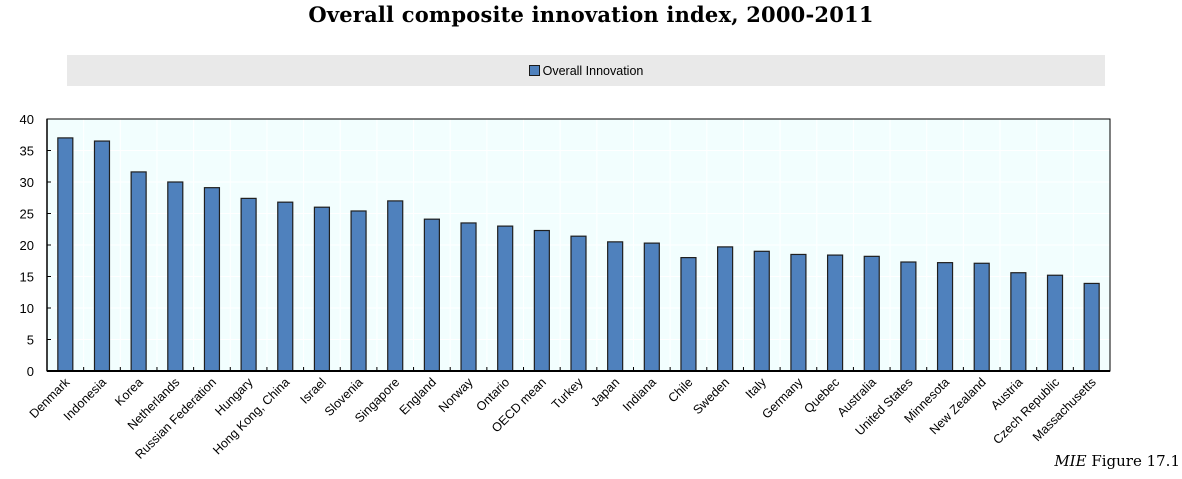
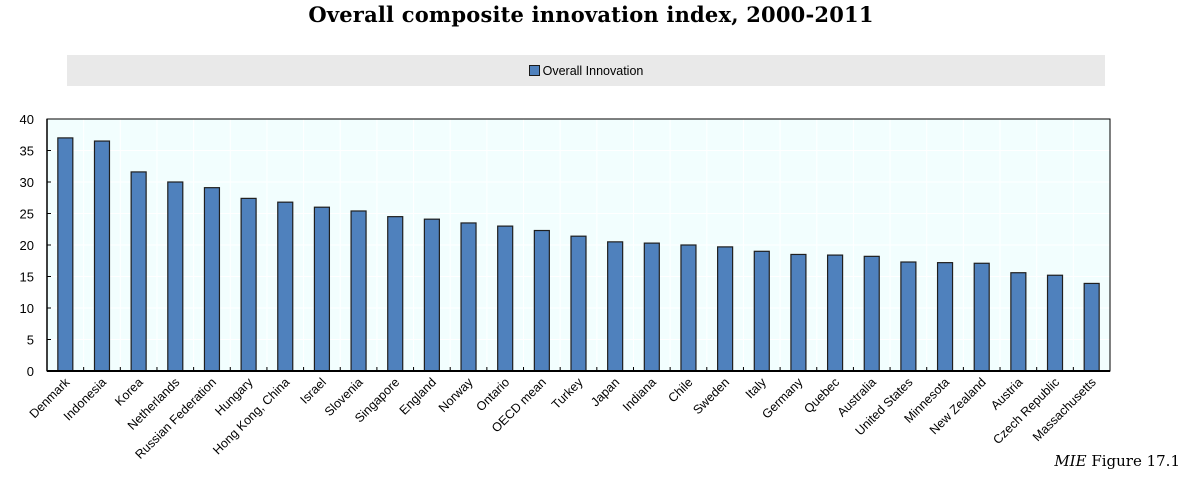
Singapore: 27 -> 24
Chile: 18 -> 20
